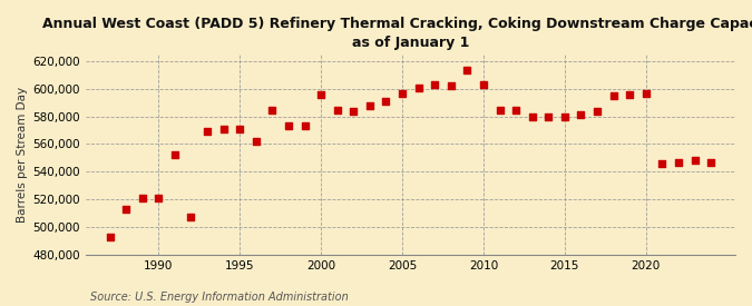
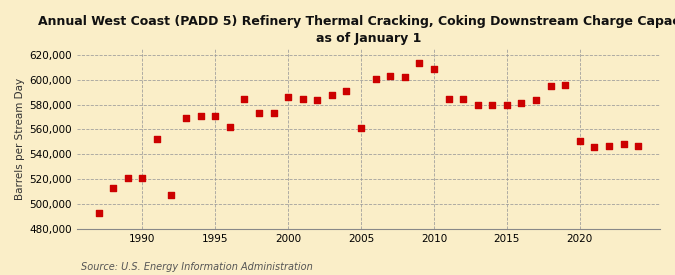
2000: 596,000 -> 586,000
2005: 597,000 -> 561,000
2010: 603,000 -> 609,000
2020: 597,000 -> 551,000
